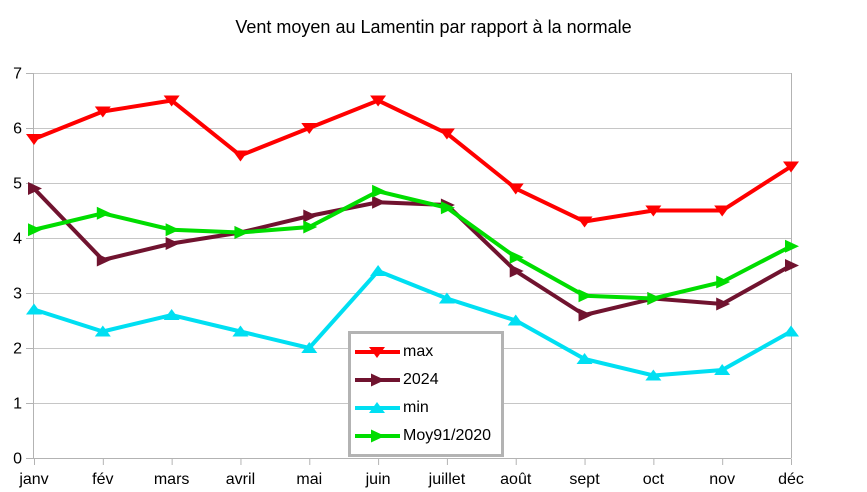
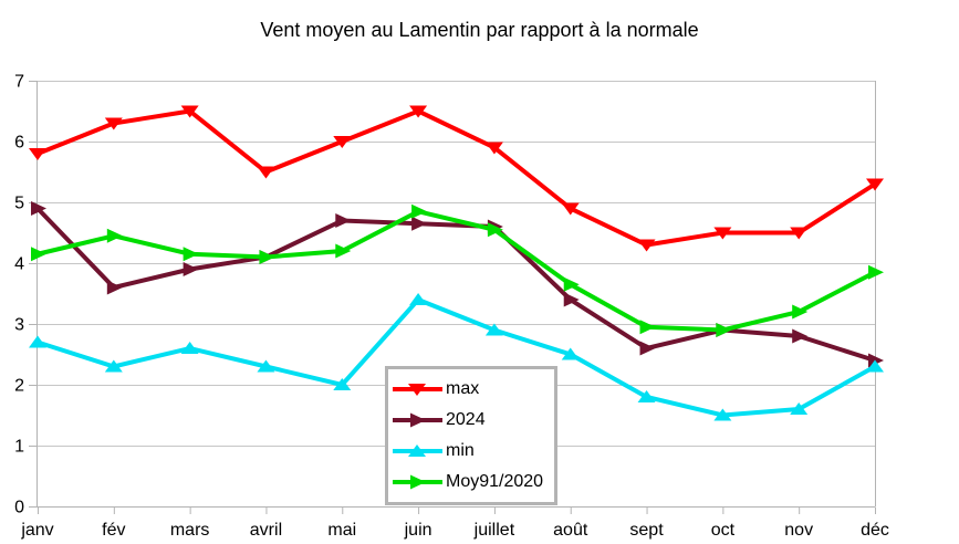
2024/mai: 4.4 -> 4.7
2024/déc: 3.5 -> 2.4
